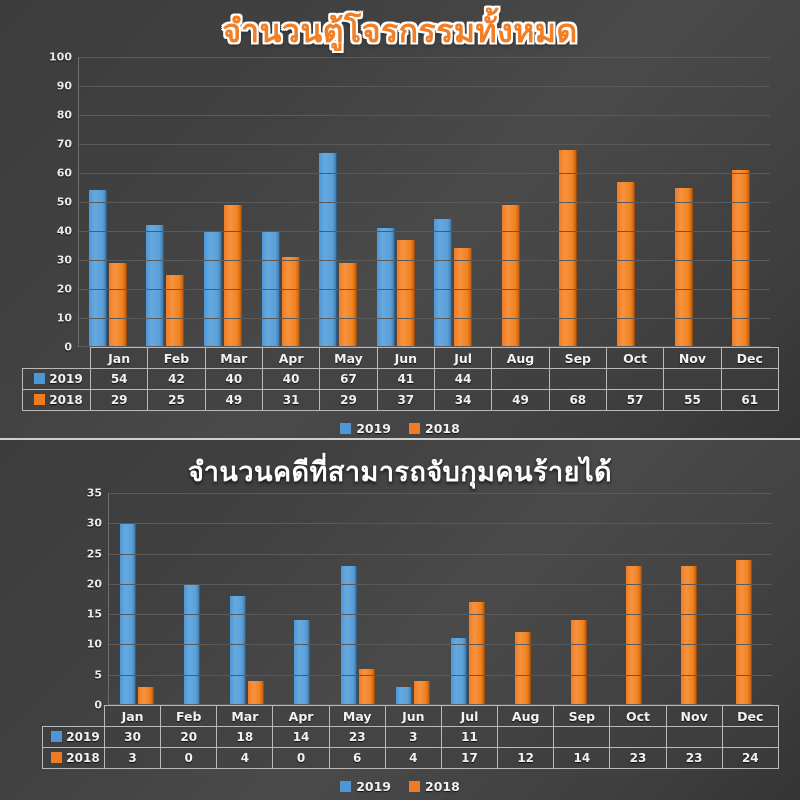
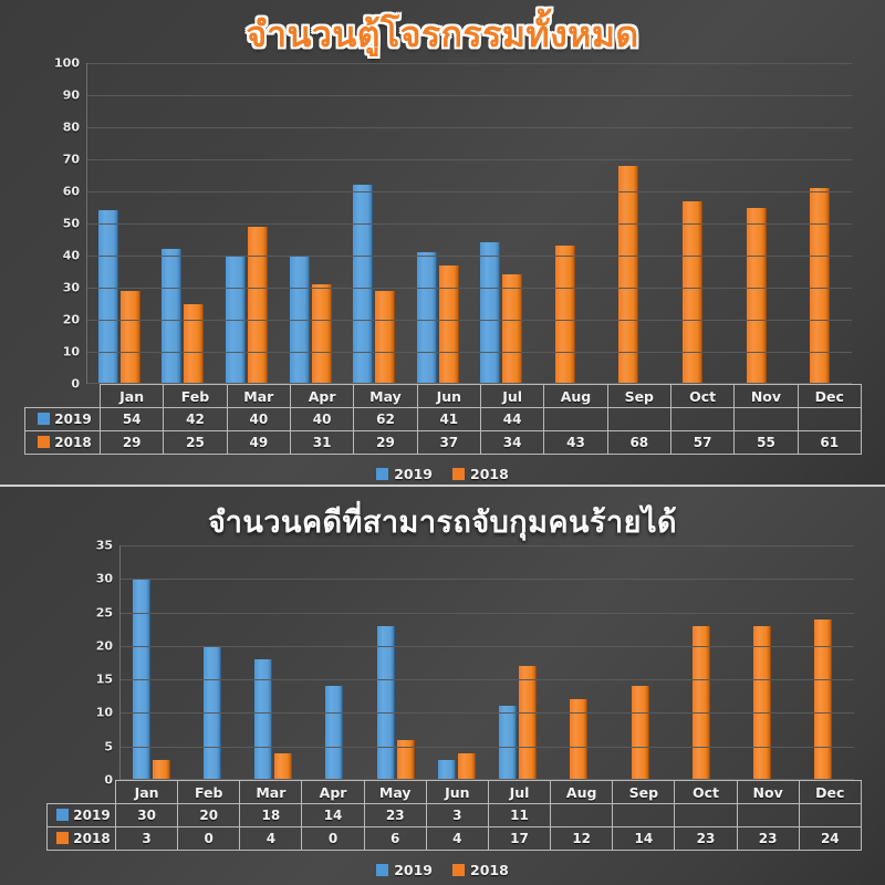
จำนวนตู้โจรกรรมทั้งหมด/2019/May: 67 -> 62
จำนวนตู้โจรกรรมทั้งหมด/2018/Aug: 49 -> 43
